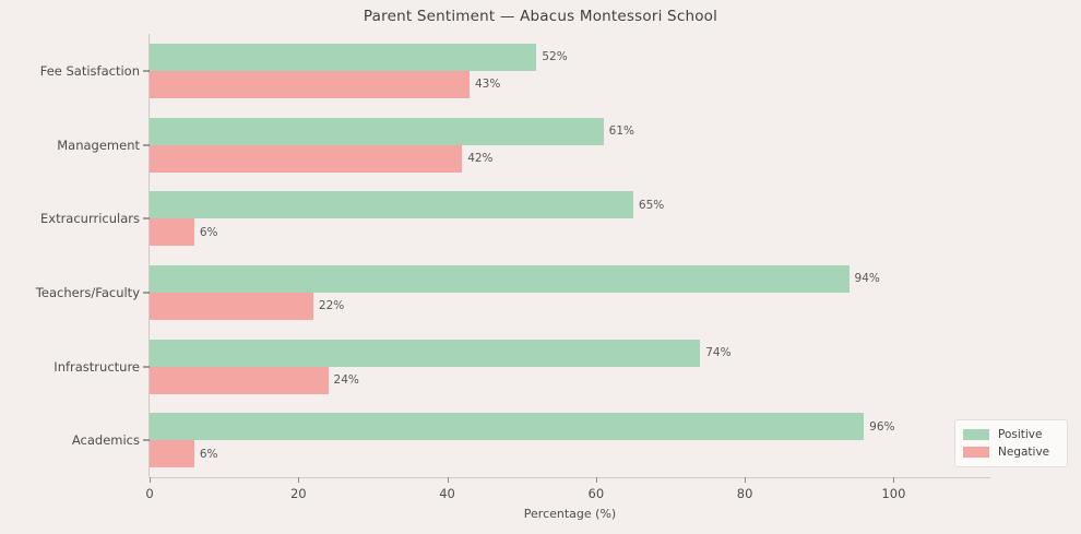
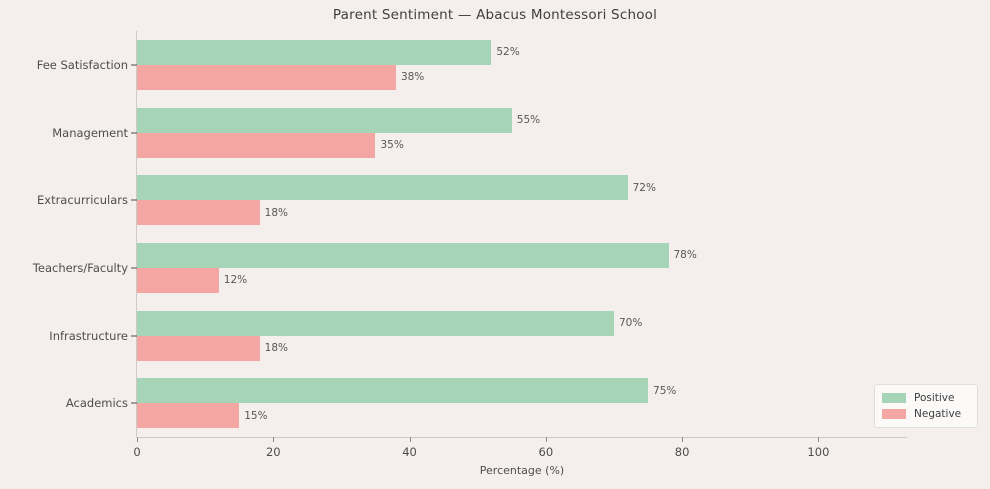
Negative/Fee Satisfaction: 43% -> 38%
Positive/Management: 61% -> 55%
Negative/Management: 42% -> 35%
Positive/Extracurriculars: 65% -> 72%
Negative/Extracurriculars: 6% -> 18%
Positive/Teachers/Faculty: 94% -> 78%
Negative/Teachers/Faculty: 22% -> 12%
Positive/Infrastructure: 74% -> 70%
Negative/Infrastructure: 24% -> 18%
Positive/Academics: 96% -> 75%
Negative/Academics: 6% -> 15%
